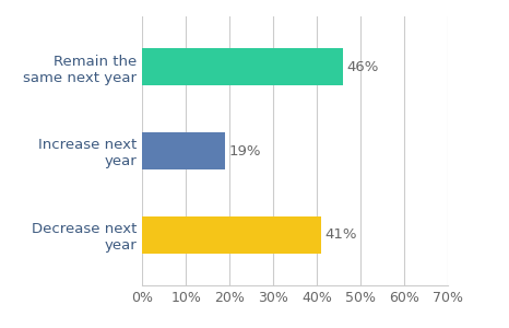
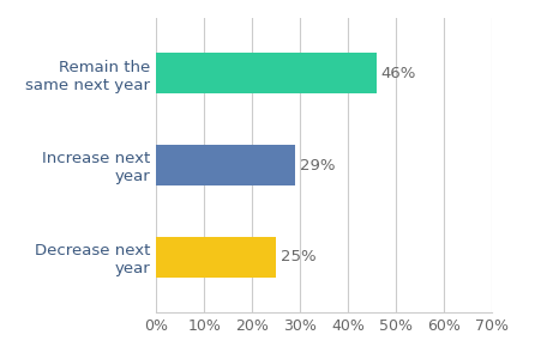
Increase next year: 19% -> 29%
Decrease next year: 41% -> 25%
